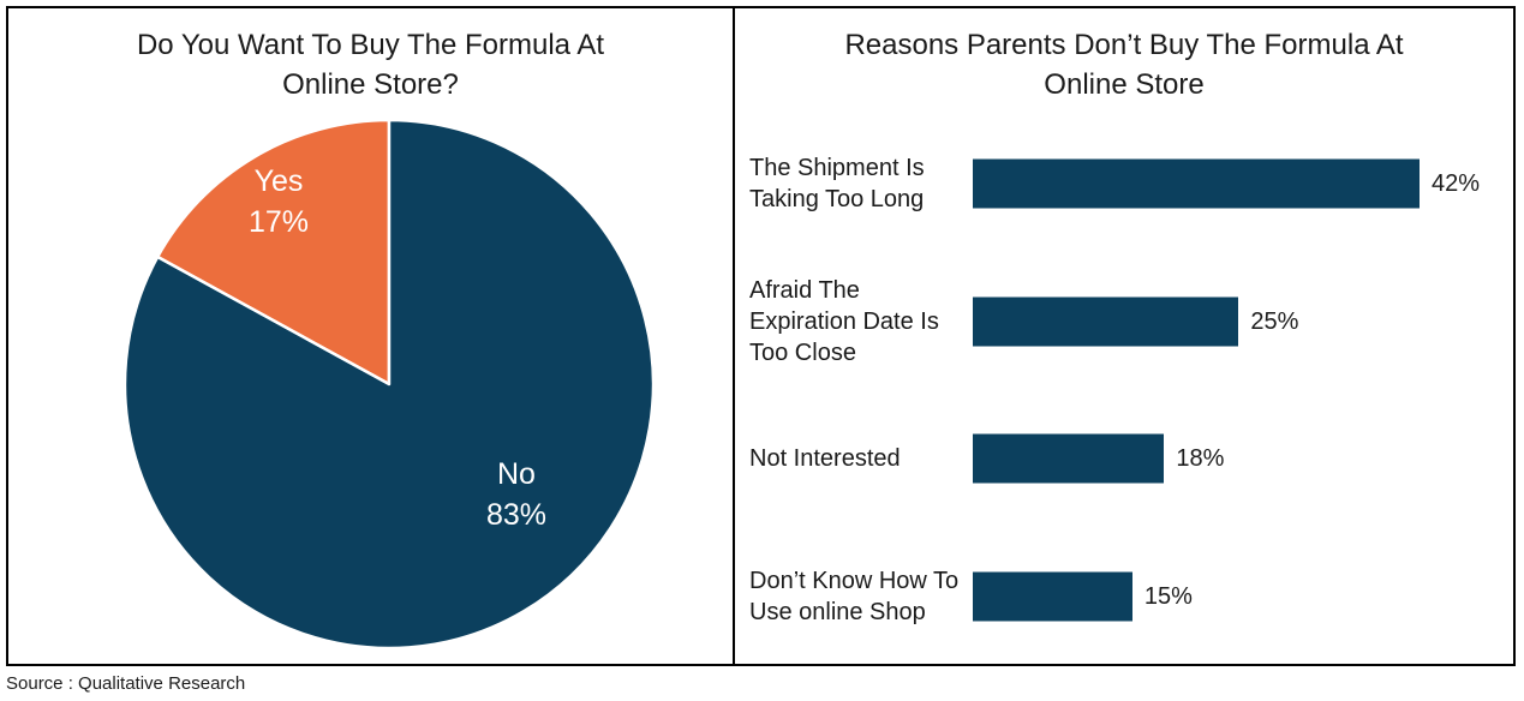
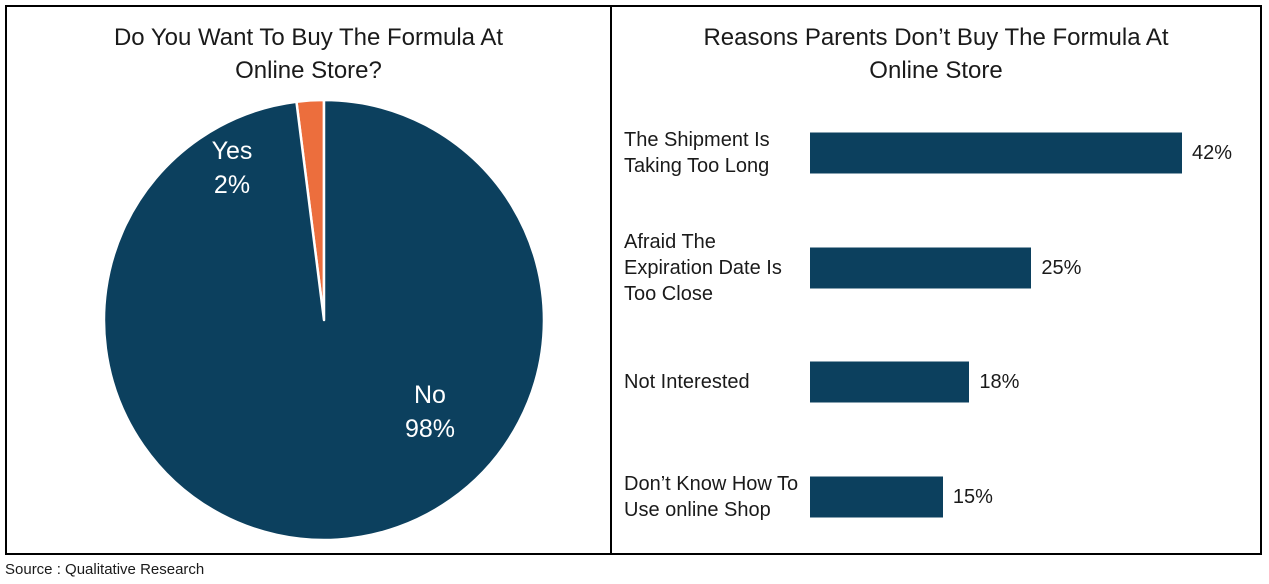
Do You Want To Buy The Formula At Online Store?/Yes: 17% -> 2%
Do You Want To Buy The Formula At Online Store?/No: 83% -> 98%
